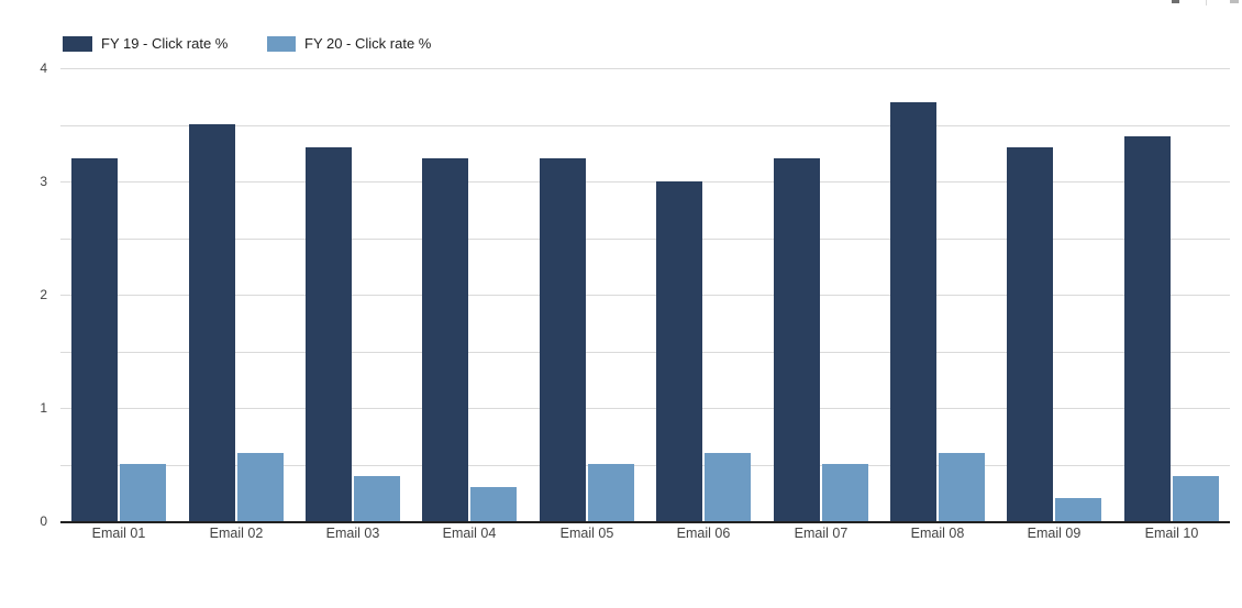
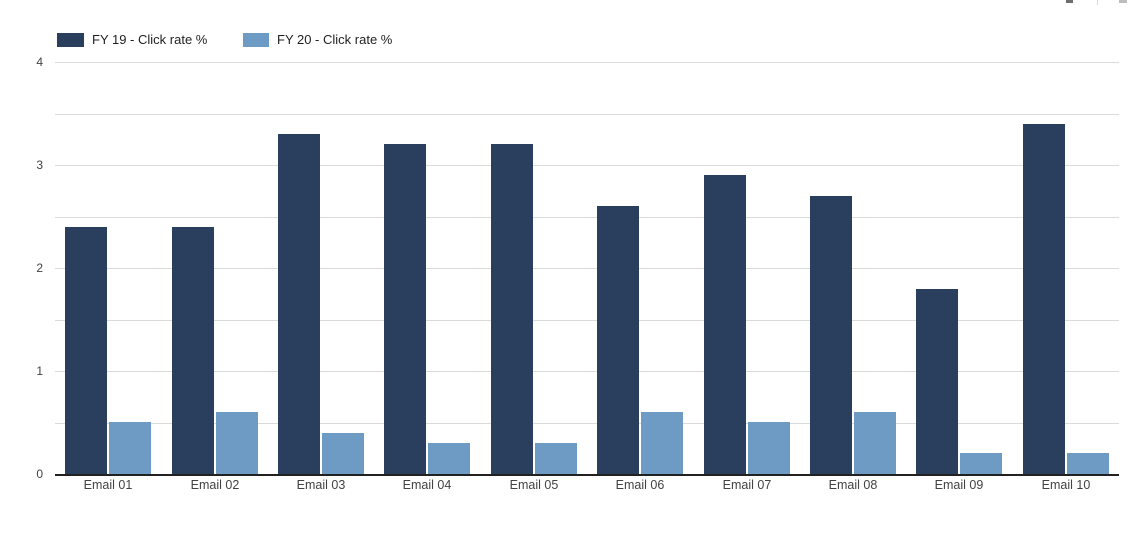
FY 19 - Click rate %/Email 01: 3.2 -> 2.4
FY 19 - Click rate %/Email 02: 3.5 -> 2.4
FY 20 - Click rate %/Email 05: 0.5 -> 0.3
FY 19 - Click rate %/Email 06: 3.0 -> 2.6
FY 19 - Click rate %/Email 07: 3.2 -> 2.9
FY 19 - Click rate %/Email 08: 3.7 -> 2.7
FY 19 - Click rate %/Email 09: 3.3 -> 1.8
FY 20 - Click rate %/Email 10: 0.4 -> 0.2
